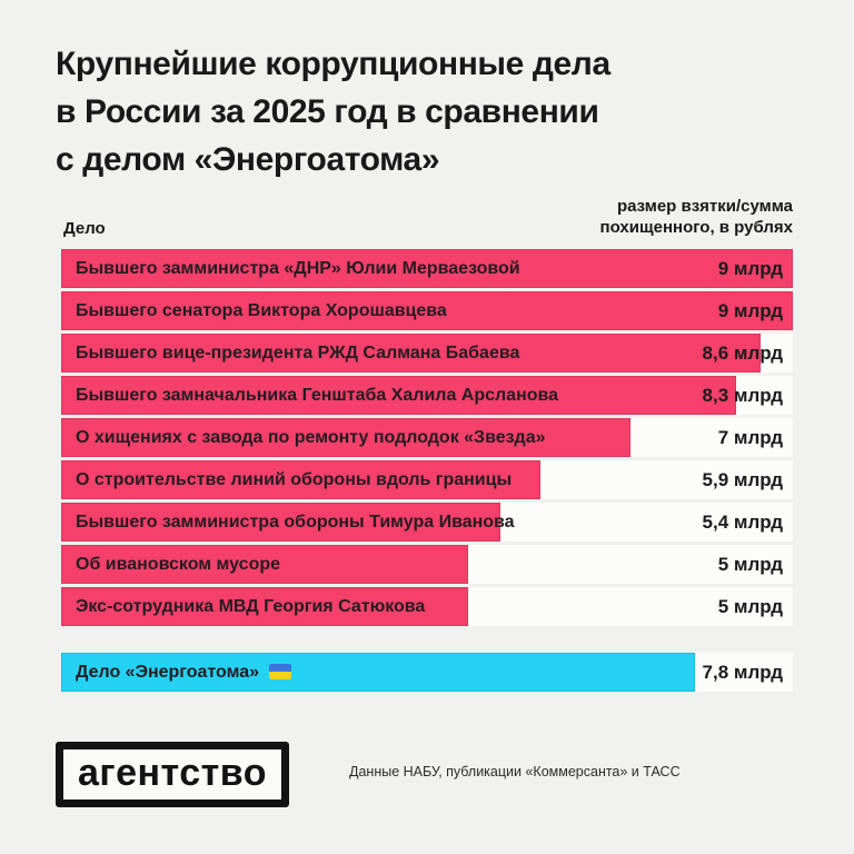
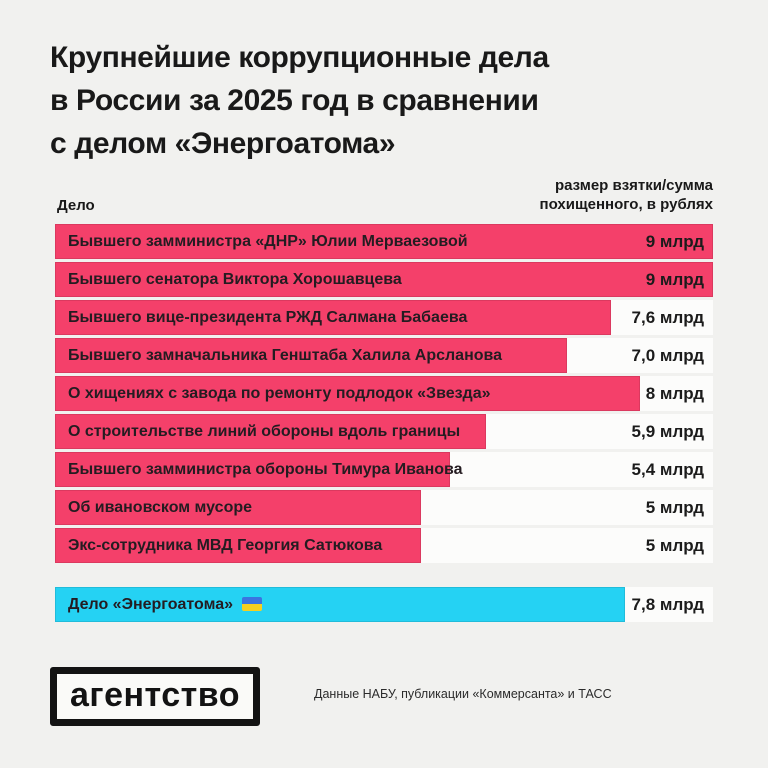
Бывшего вице-президента РЖД Салмана Бабаева: 8,6 -> 7,6
Бывшего замначальника Генштаба Халила Арсланова: 8,3 -> 7,0
О хищениях с завода по ремонту подлодок «Звезда»: 7 -> 8
